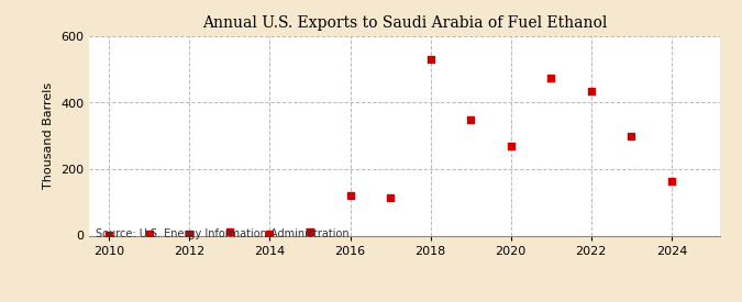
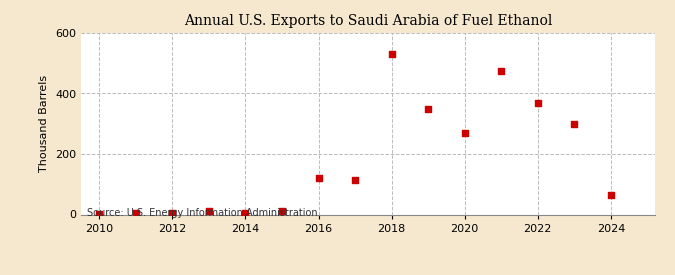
2022: 435 -> 370
2024: 165 -> 65
